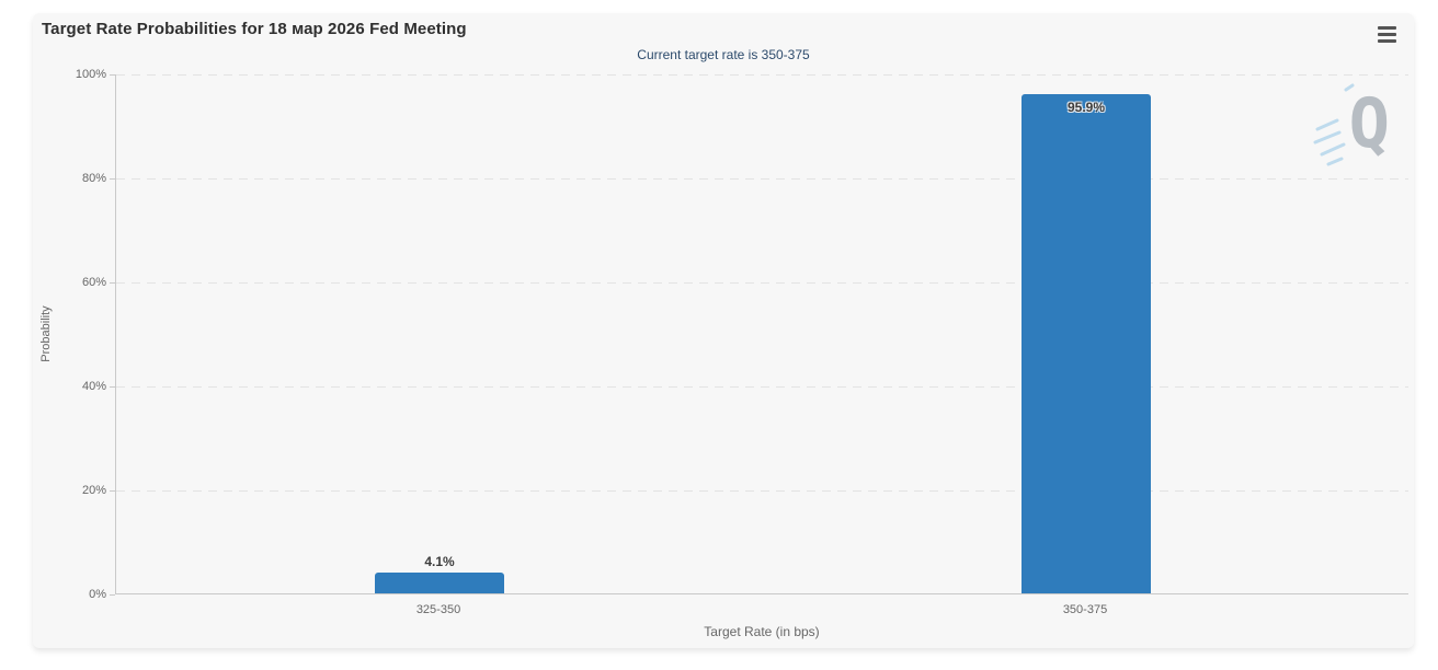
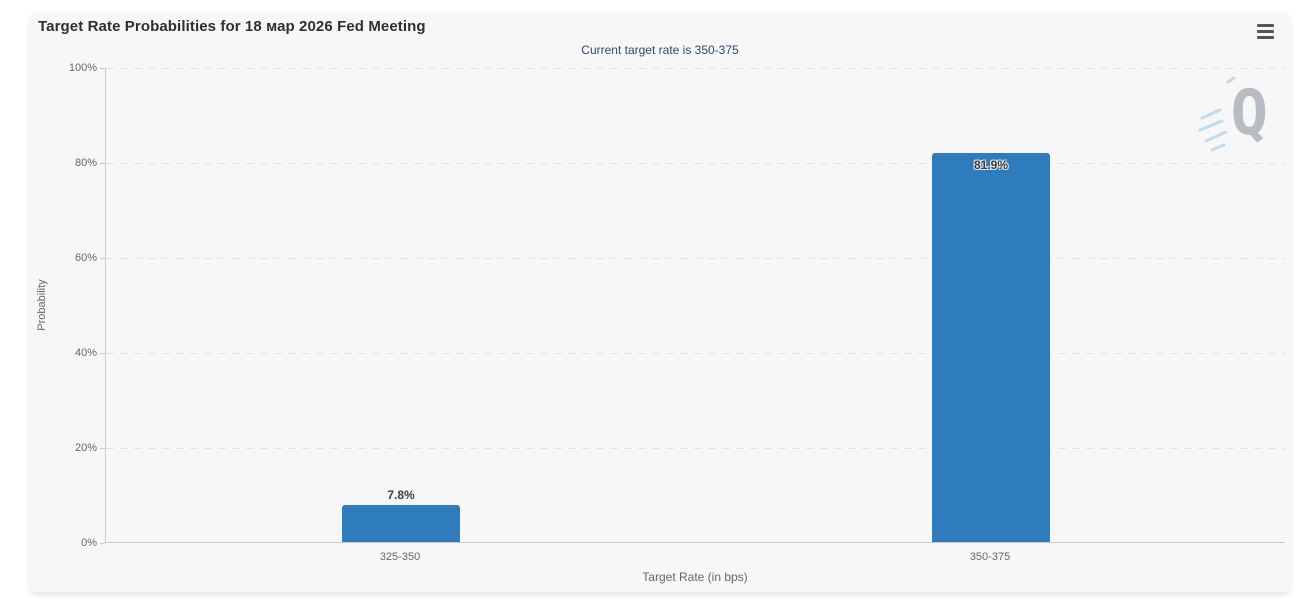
325-350: 4.1% -> 7.8%
350-375: 95.9% -> 81.9%
